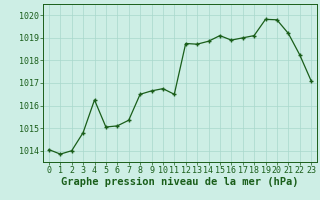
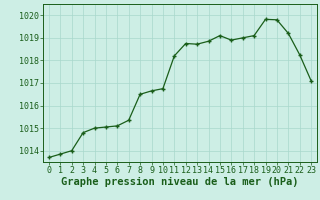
0: 1014.05 -> 1013.70
4: 1016.25 -> 1015.00
11: 1016.50 -> 1018.20
